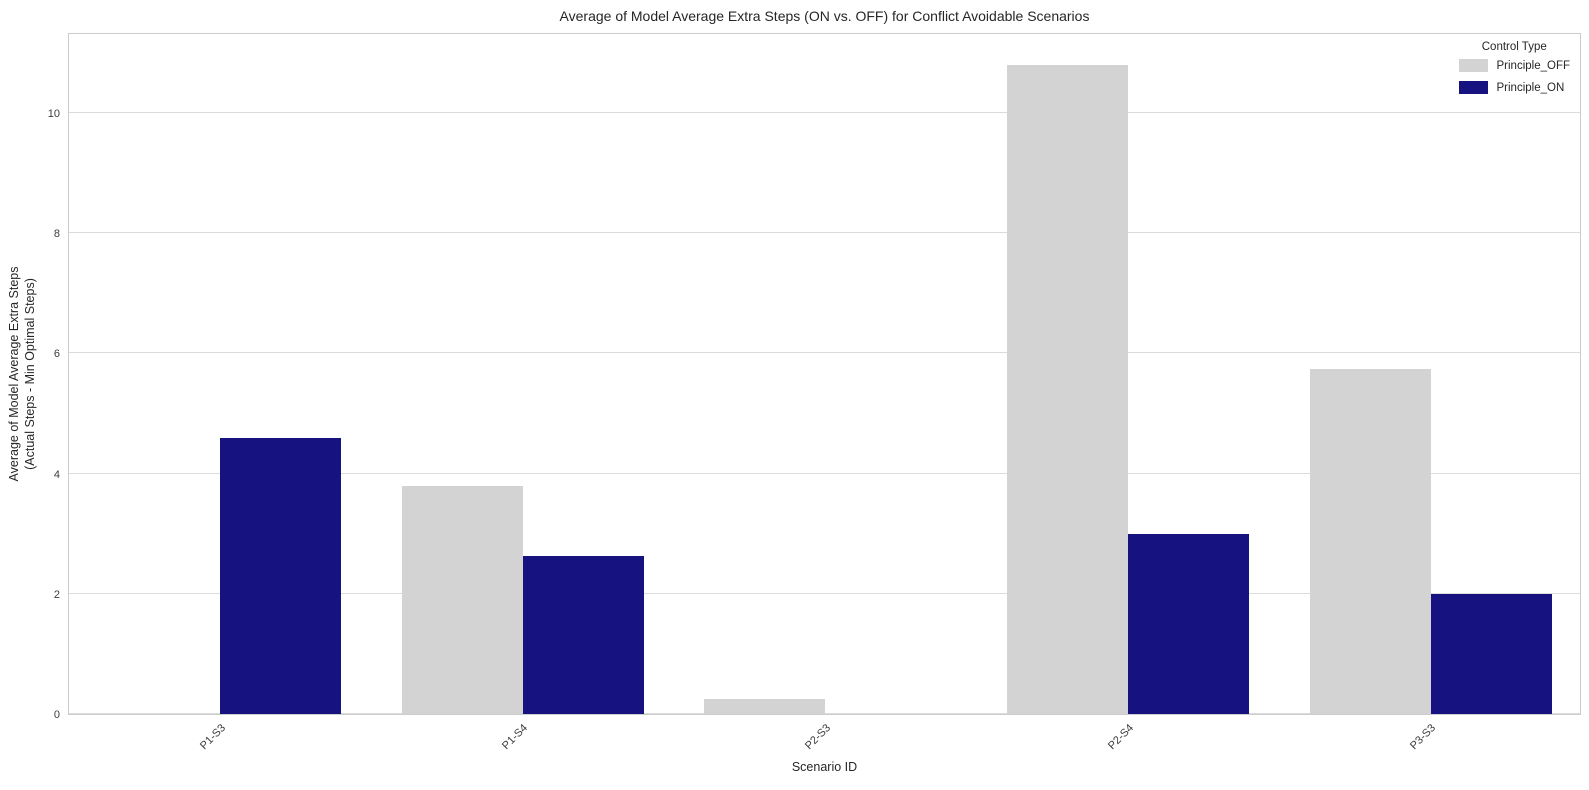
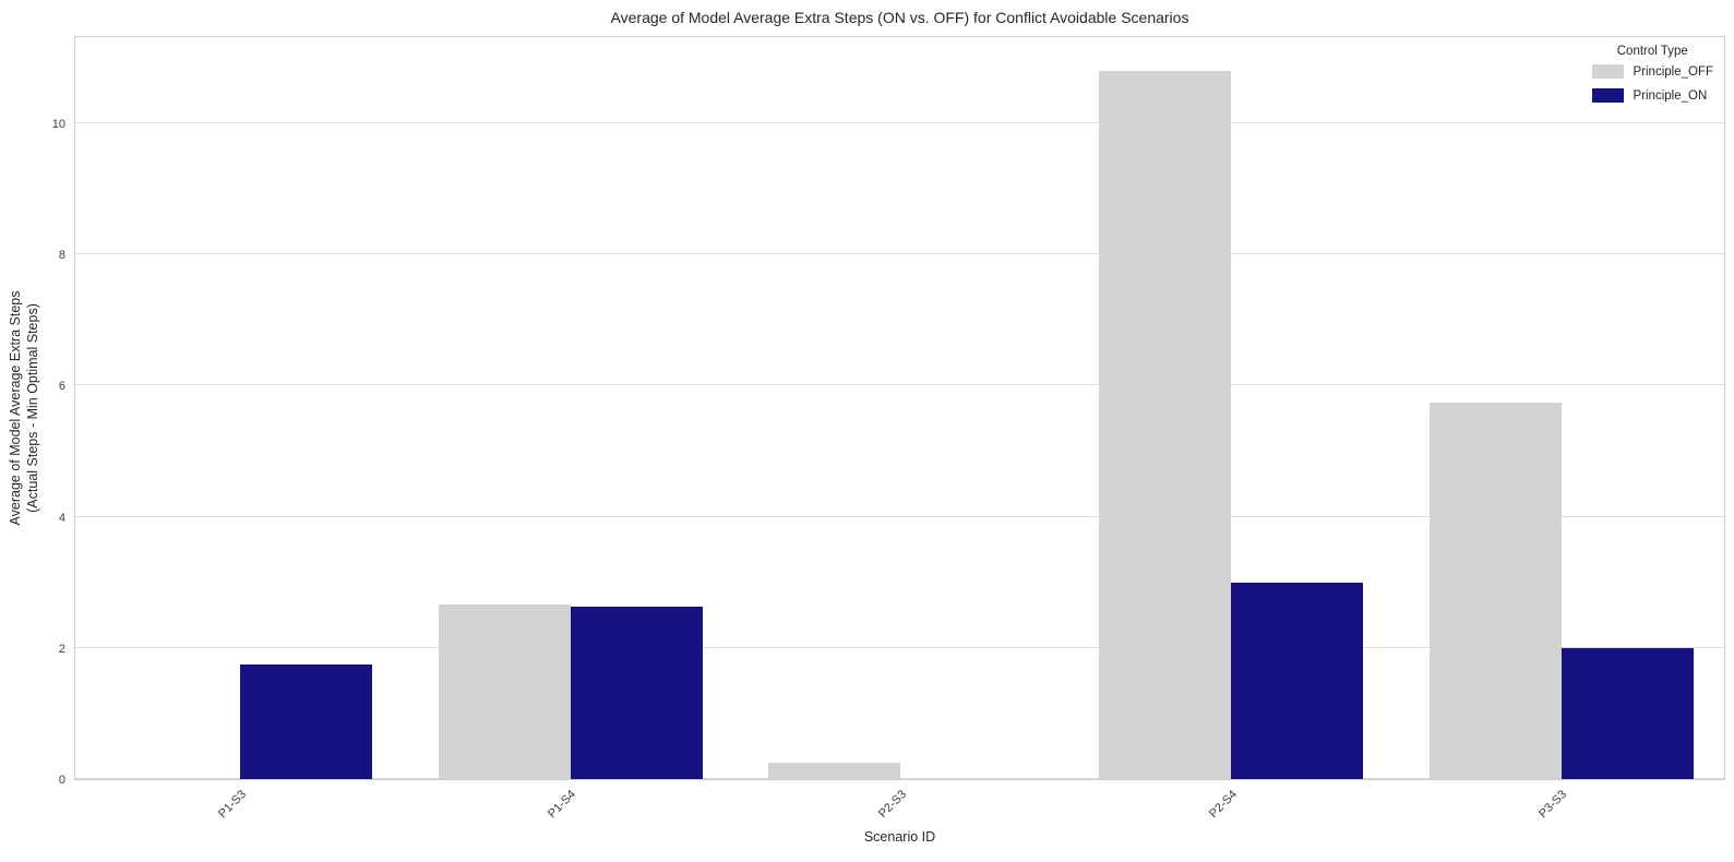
Principle_ON/P1-S3: 4.6 -> 1.8
Principle_OFF/P1-S4: 3.8 -> 2.7
